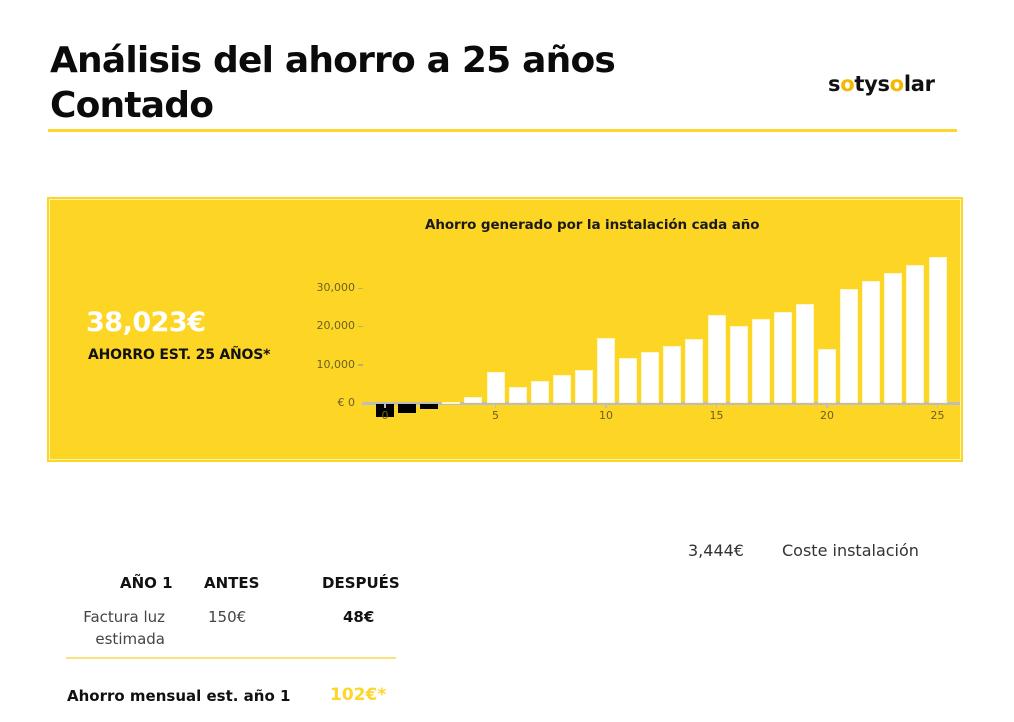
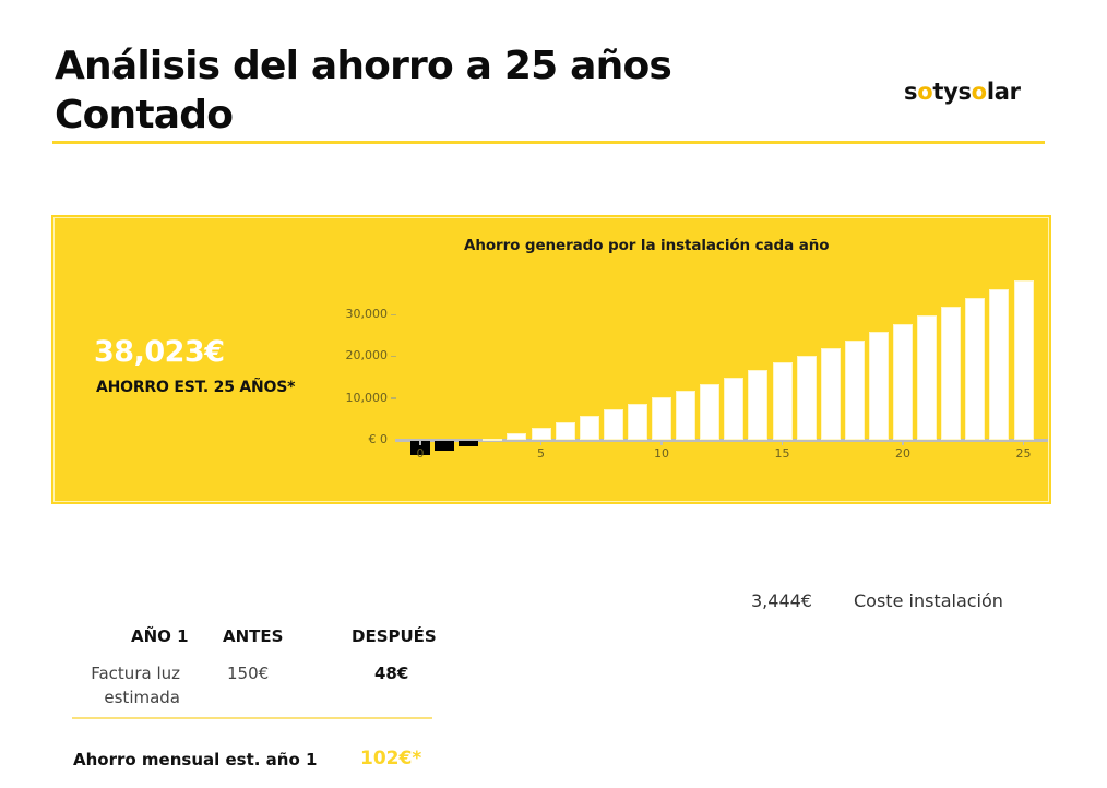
5: 8000 -> 3000
10: 17000 -> 10000
15: 23000 -> 18000
20: 14000 -> 28000
